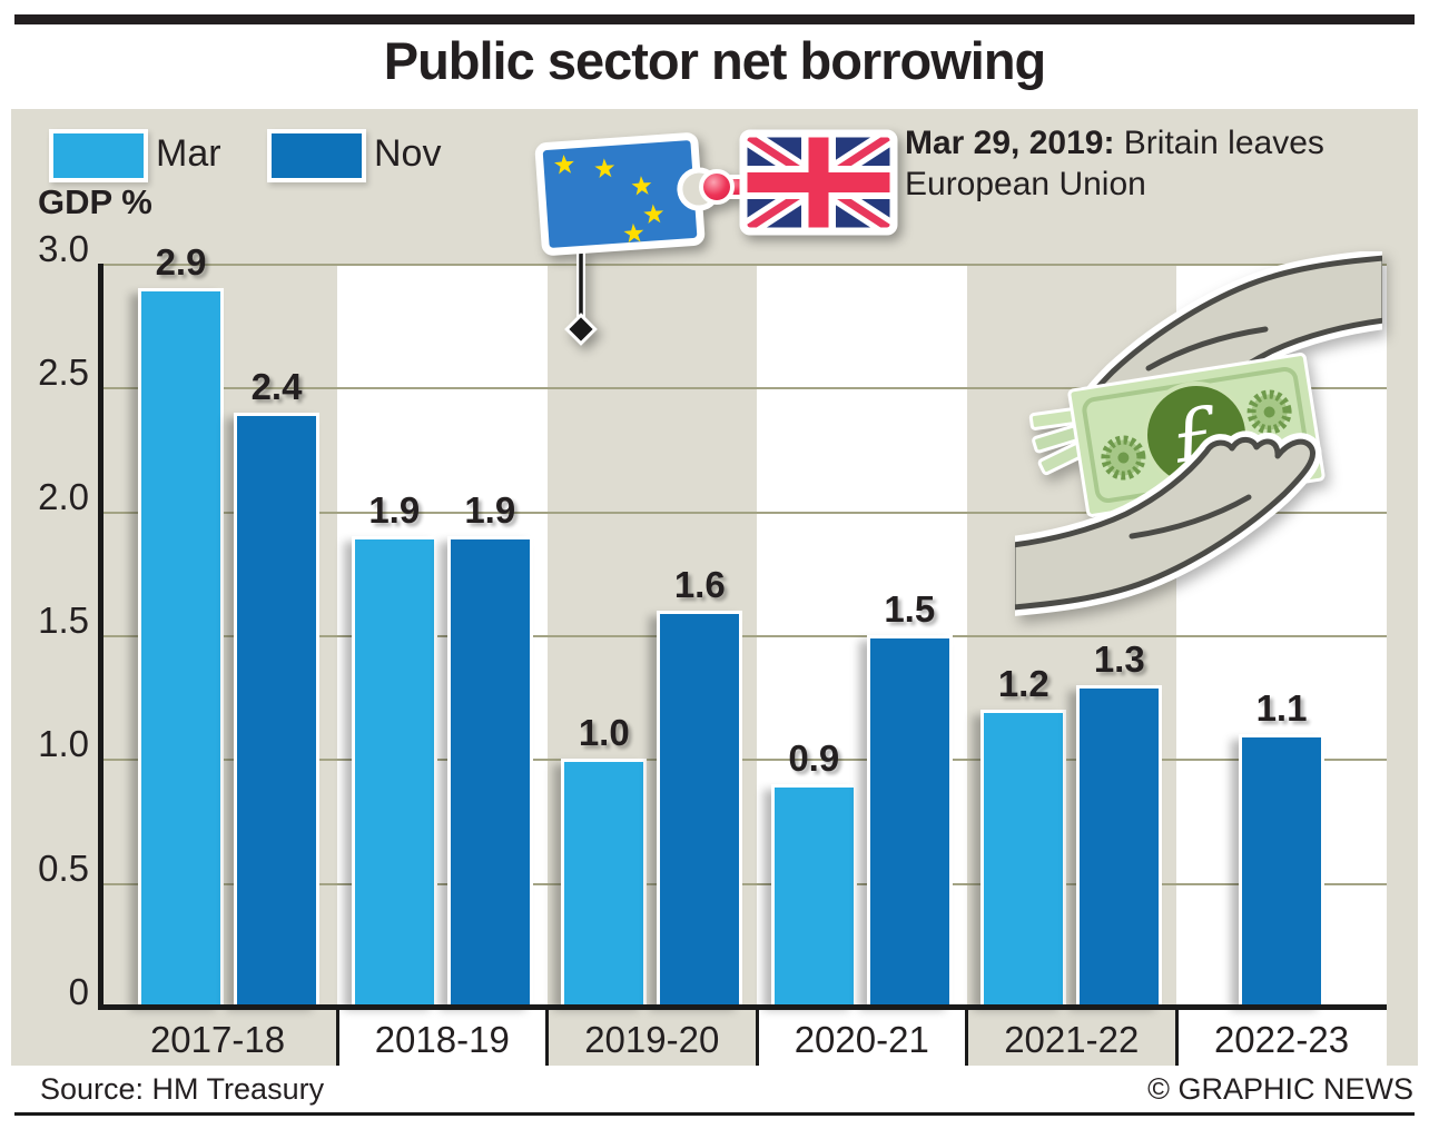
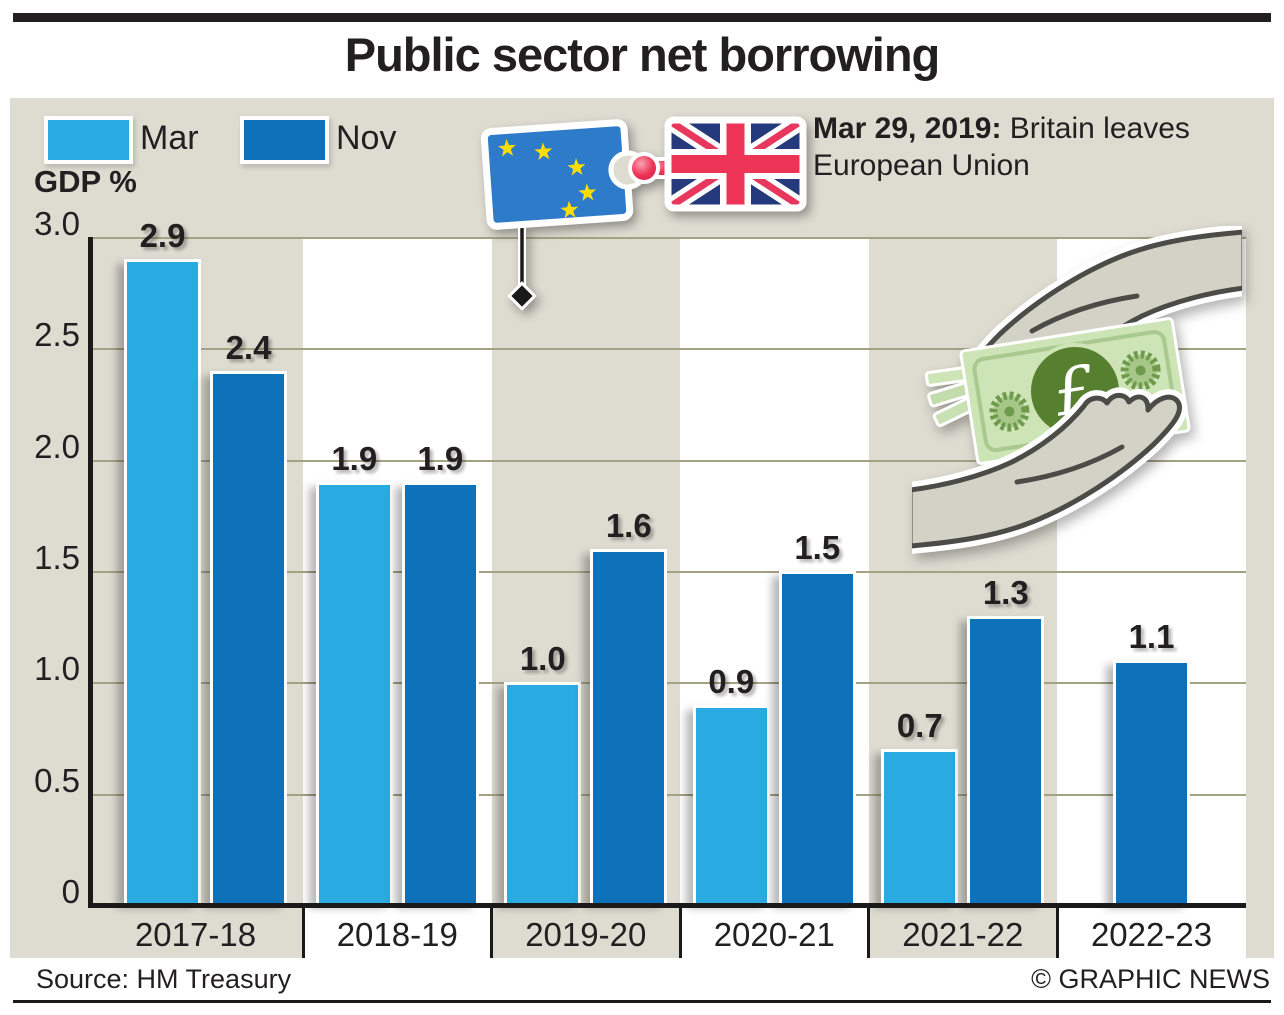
Mar/2021-22: 1.2 -> 0.7
